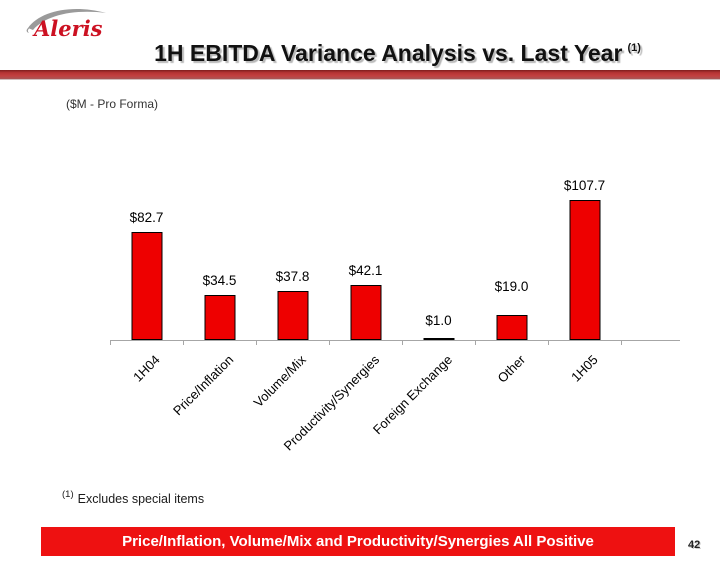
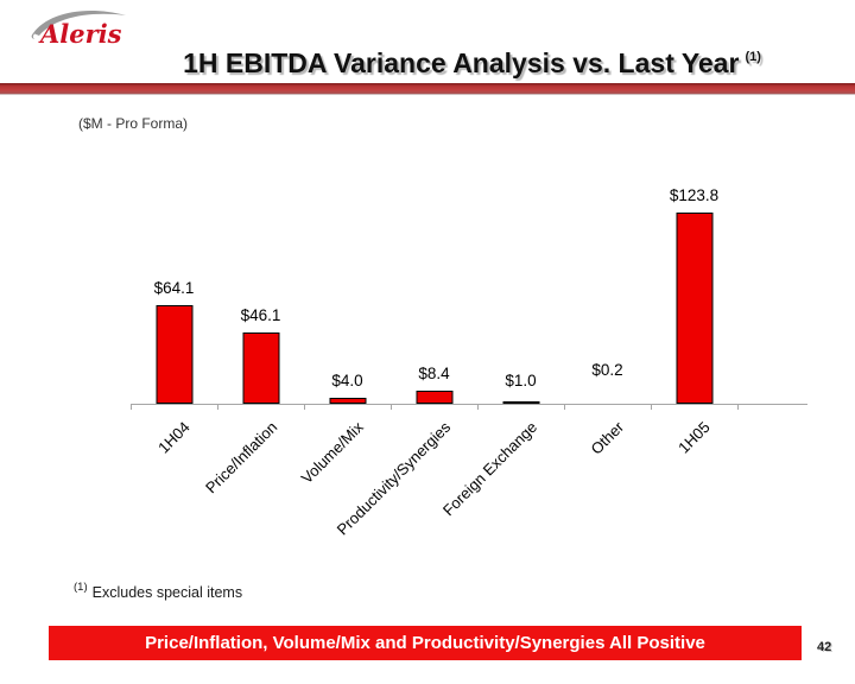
1H04: $82.7 -> $64.1
Price/Inflation: $34.5 -> $46.1
Volume/Mix: $37.8 -> $4.0
Productivity/Synergies: $42.1 -> $8.4
Other: $19.0 -> $0.2
1H05: $107.7 -> $123.8
